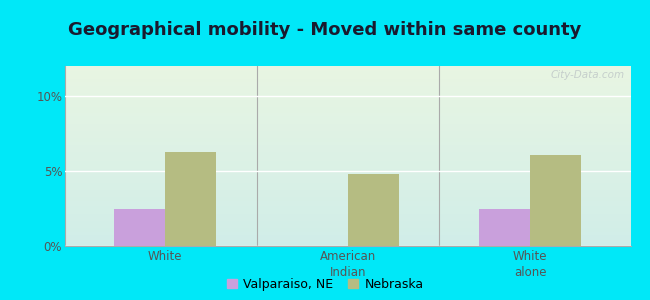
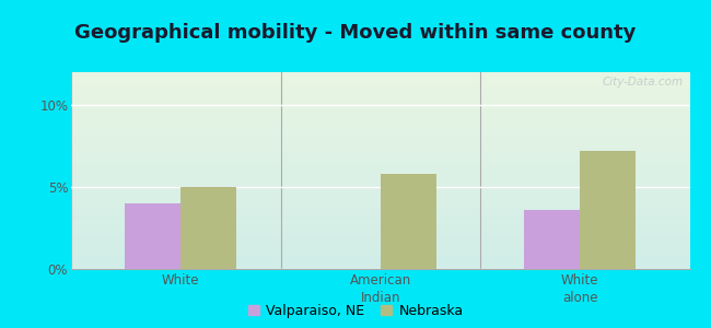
Valparaiso, NE/White: 2.5% -> 4.0%
Nebraska/White: 6.3% -> 5.0%
Nebraska/American Indian: 4.8% -> 5.8%
Valparaiso, NE/White alone: 2.5% -> 3.6%
Nebraska/White alone: 6.1% -> 7.2%
